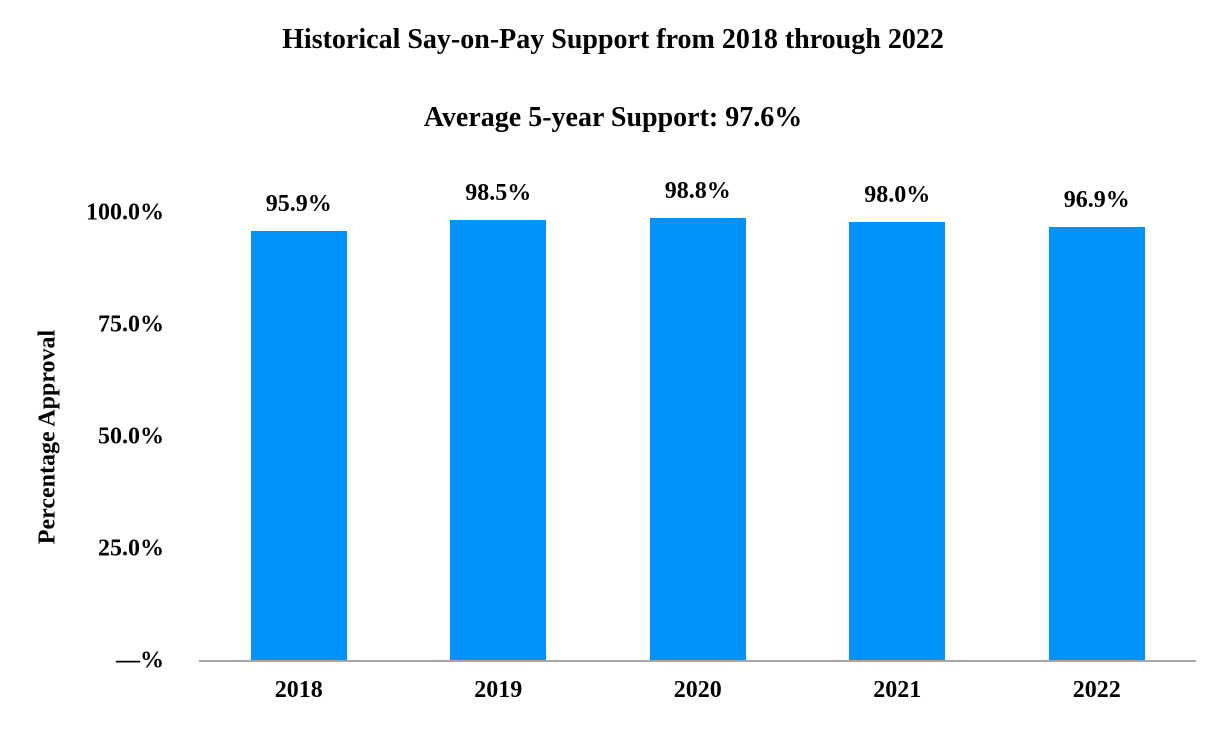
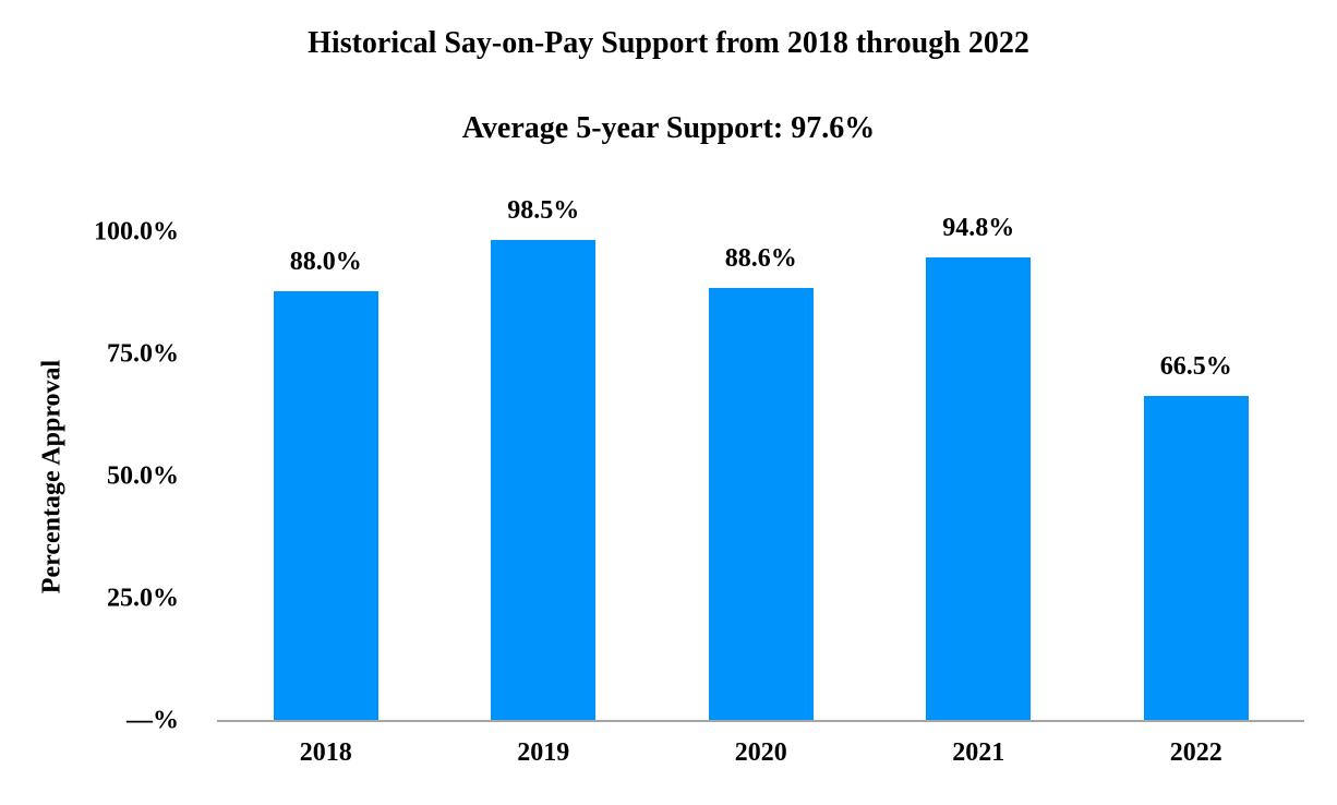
2018: 95.9% -> 88.0%
2020: 98.8% -> 88.6%
2021: 98.0% -> 94.8%
2022: 96.9% -> 66.5%
